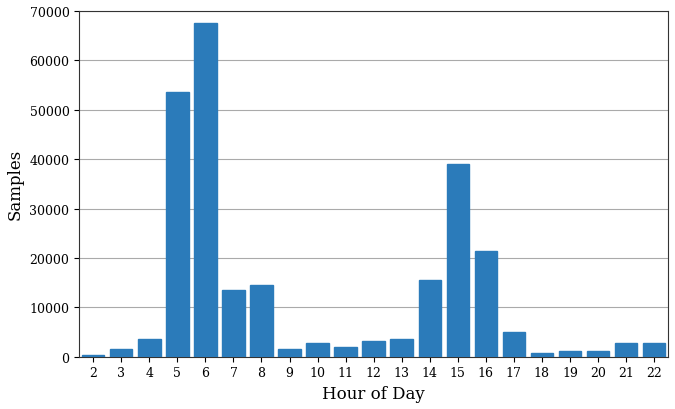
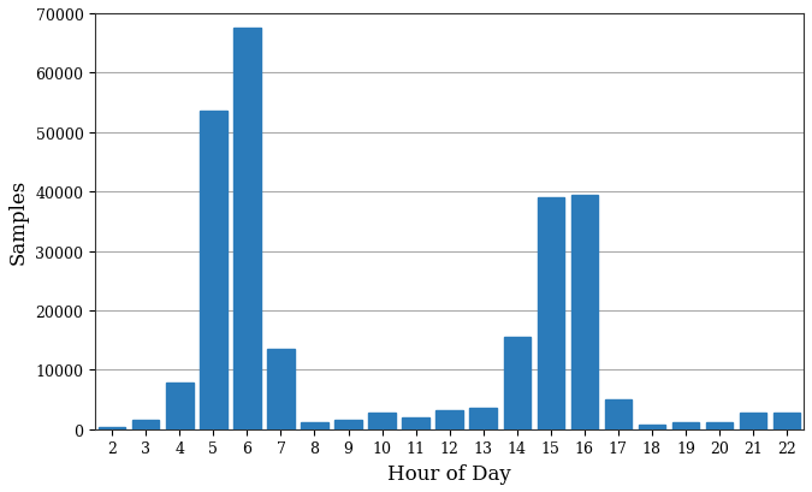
4: 3500 -> 7800
8: 14500 -> 1200
16: 21500 -> 39500
